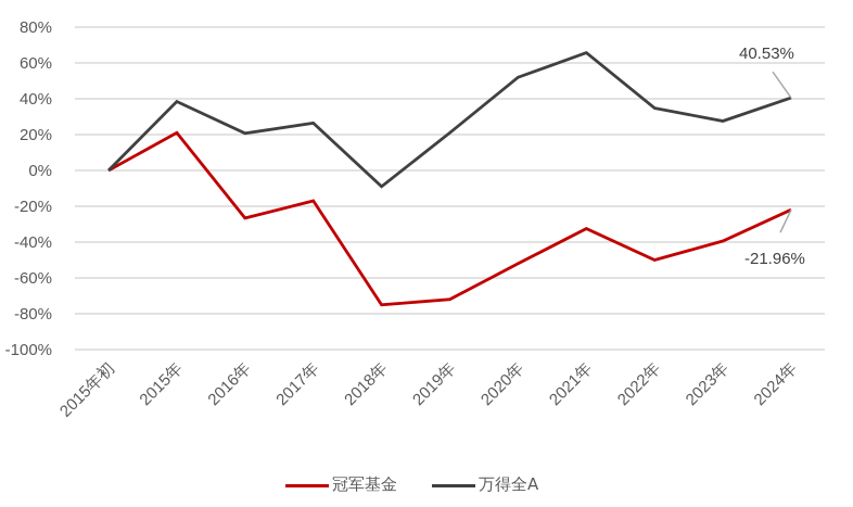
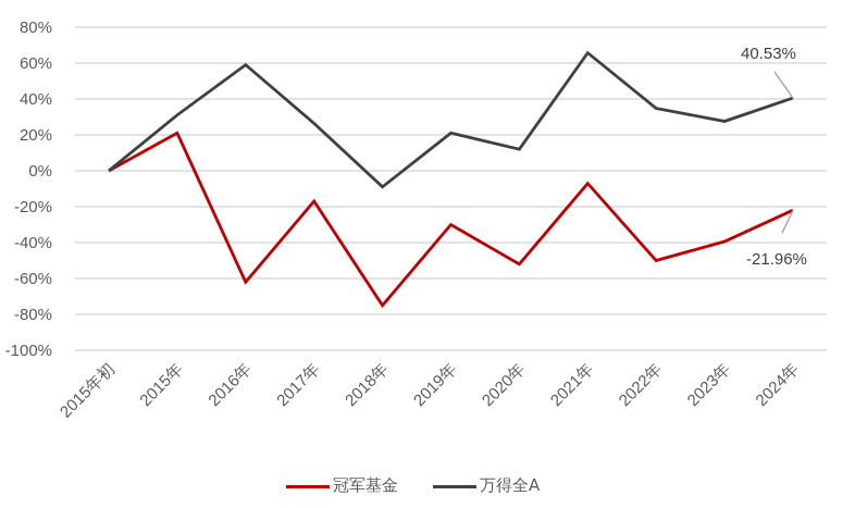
万得全A/2015年: 38% -> 31%
冠军基金/2016年: -27% -> -62%
万得全A/2016年: 21% -> 59%
冠军基金/2019年: -72% -> -30%
万得全A/2020年: 52% -> 12%
冠军基金/2021年: -32% -> -7%
